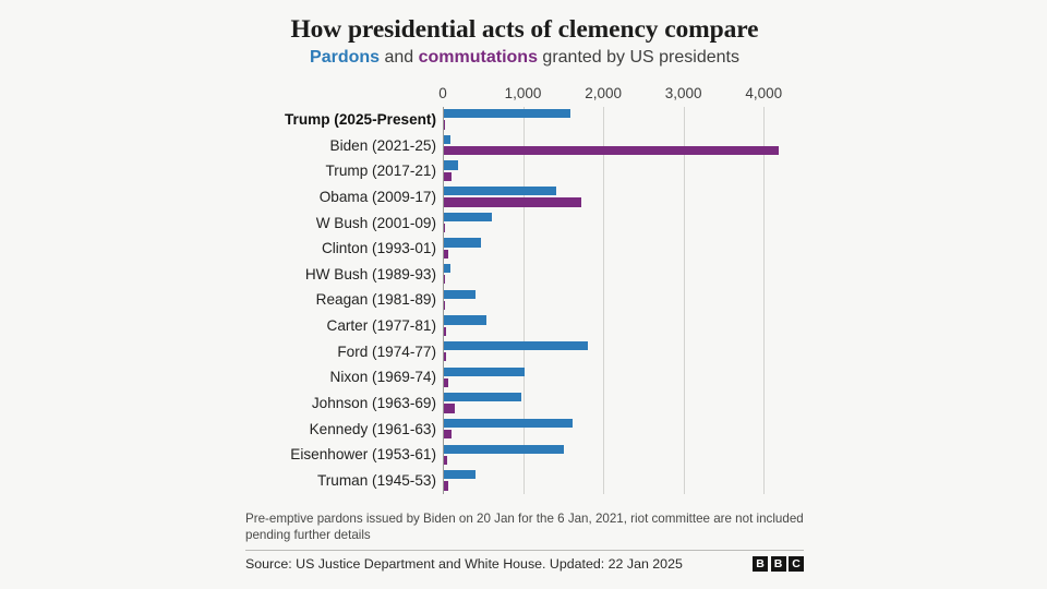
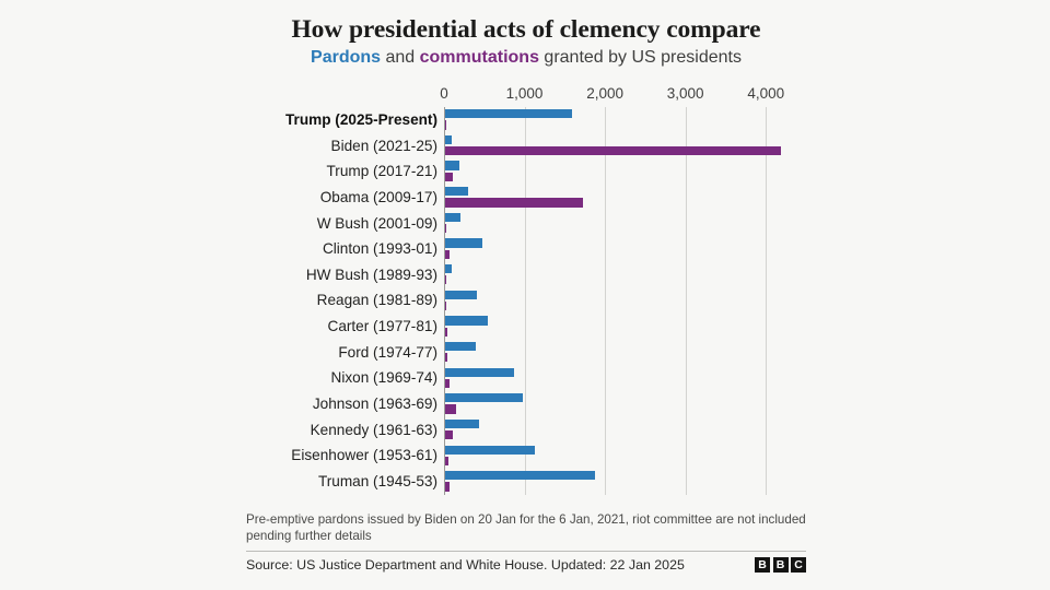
Pardons/Obama (2009-17): 1400 -> 300
Pardons/W Bush (2001-09): 600 -> 200
Pardons/Ford (1974-77): 1800 -> 400
Pardons/Nixon (1969-74): 1000 -> 900
Pardons/Kennedy (1961-63): 1600 -> 400
Pardons/Eisenhower (1953-61): 1500 -> 1100
Pardons/Truman (1945-53): 400 -> 1900
